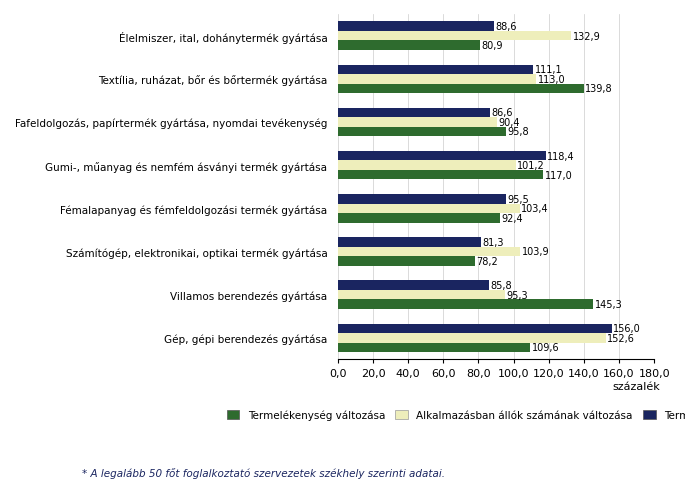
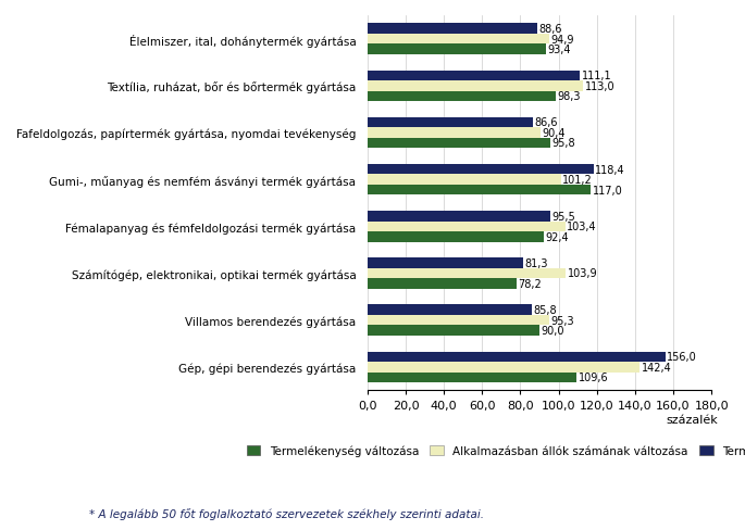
Alkalmazásban állók számának változása/Élelmiszer, ital, dohánytermék gyártása: 132,9 -> 94,9
Termelékenység változása/Élelmiszer, ital, dohánytermék gyártása: 80,9 -> 93,4
Termelékenység változása/Textília, ruházat, bőr és bőrtermék gyártása: 139,8 -> 98,3
Termelékenység változása/Villamos berendezés gyártása: 145,3 -> 90,0
Alkalmazásban állók számának változása/Gép, gépi berendezés gyártása: 152,6 -> 142,4
